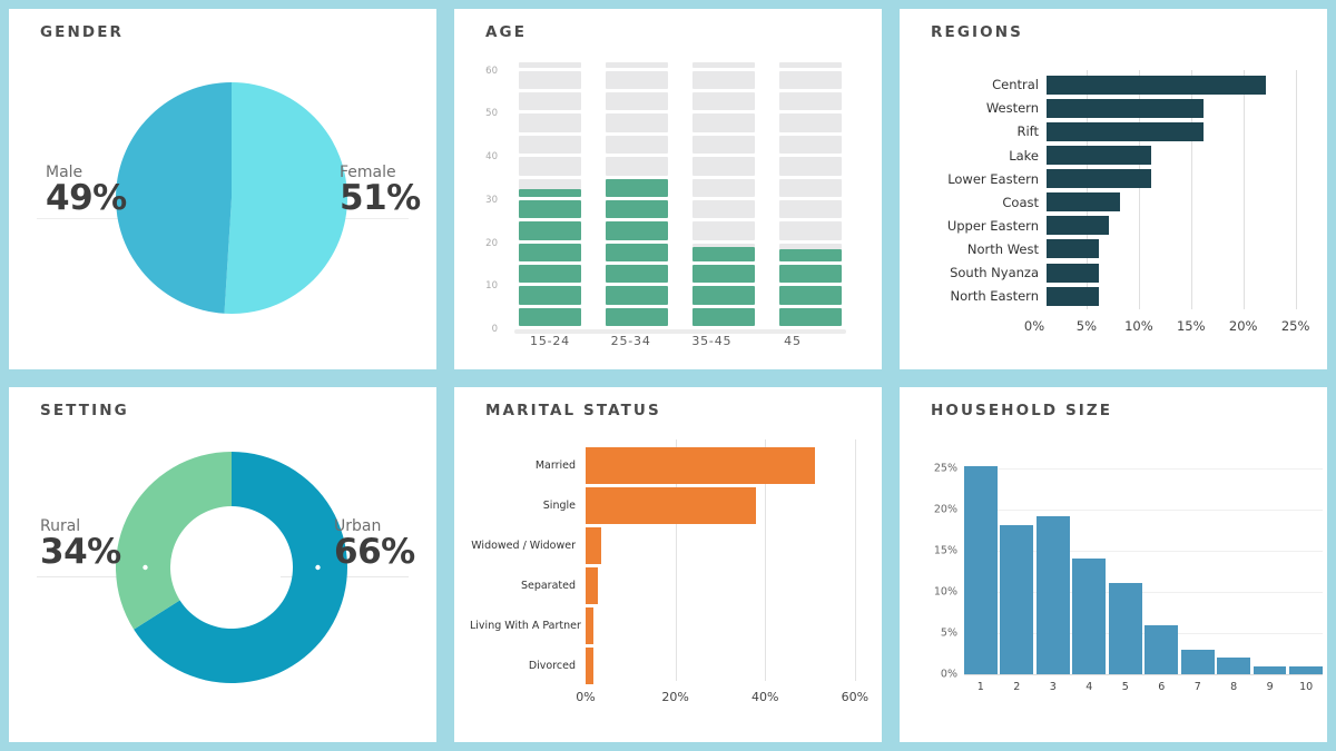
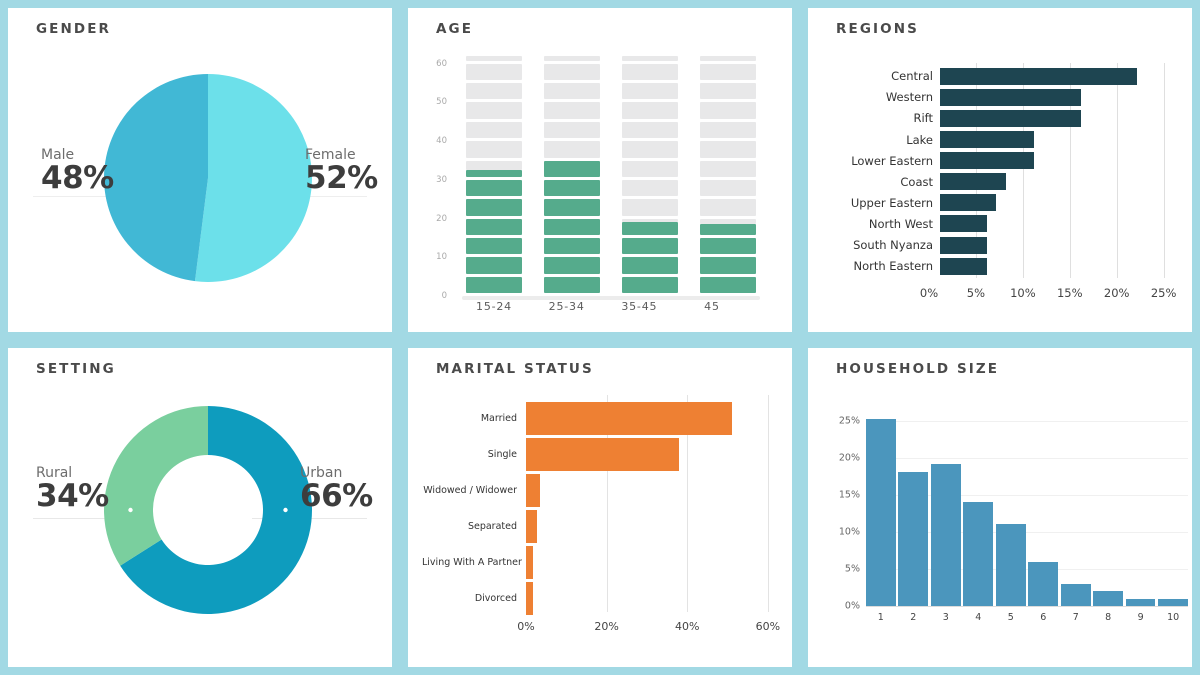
GENDER/Male: 49% -> 48%
GENDER/Female: 51% -> 52%
